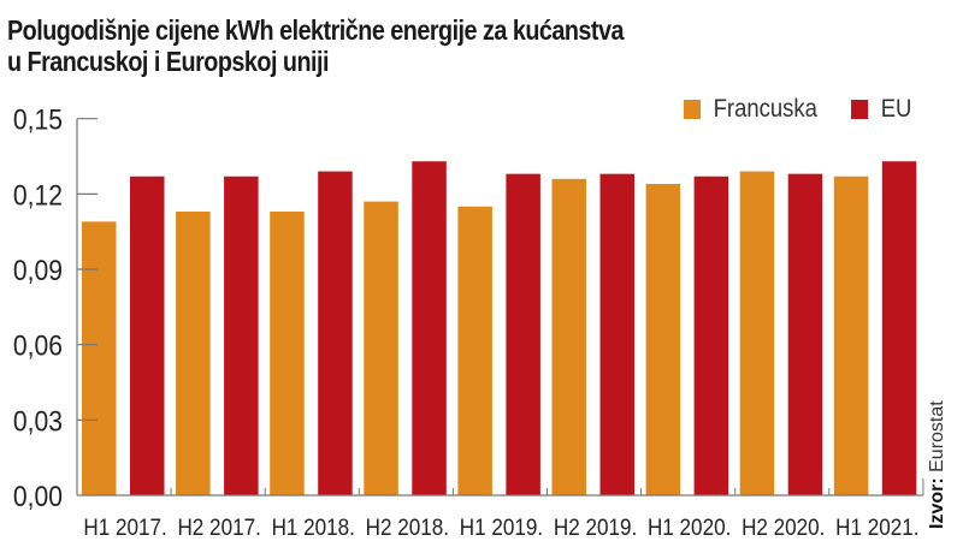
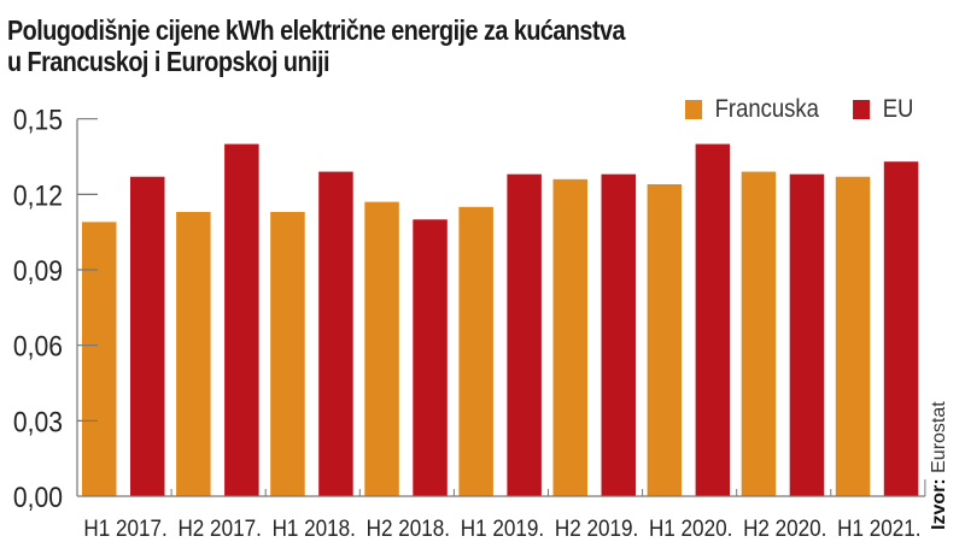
EU/H2 2017.: 0,13 -> 0,14
EU/H2 2018.: 0,13 -> 0,11
EU/H1 2020.: 0,13 -> 0,14
